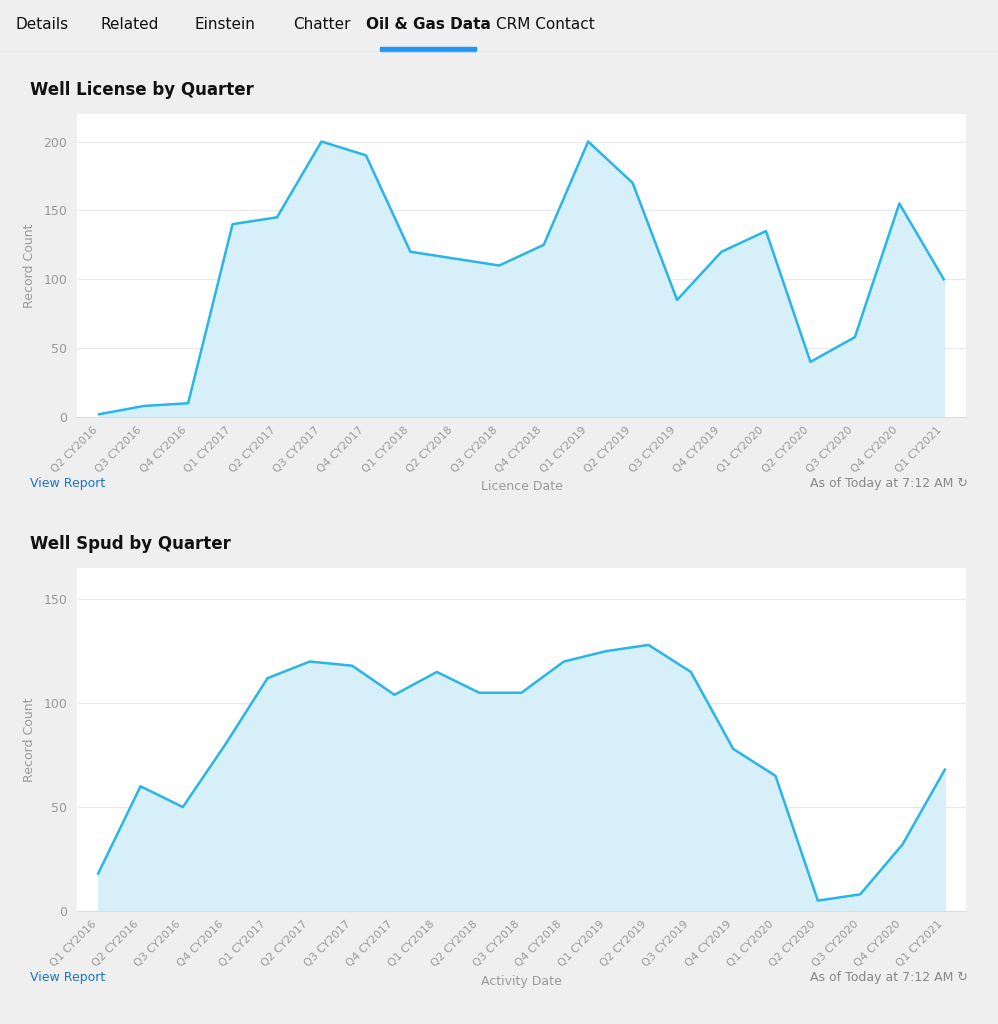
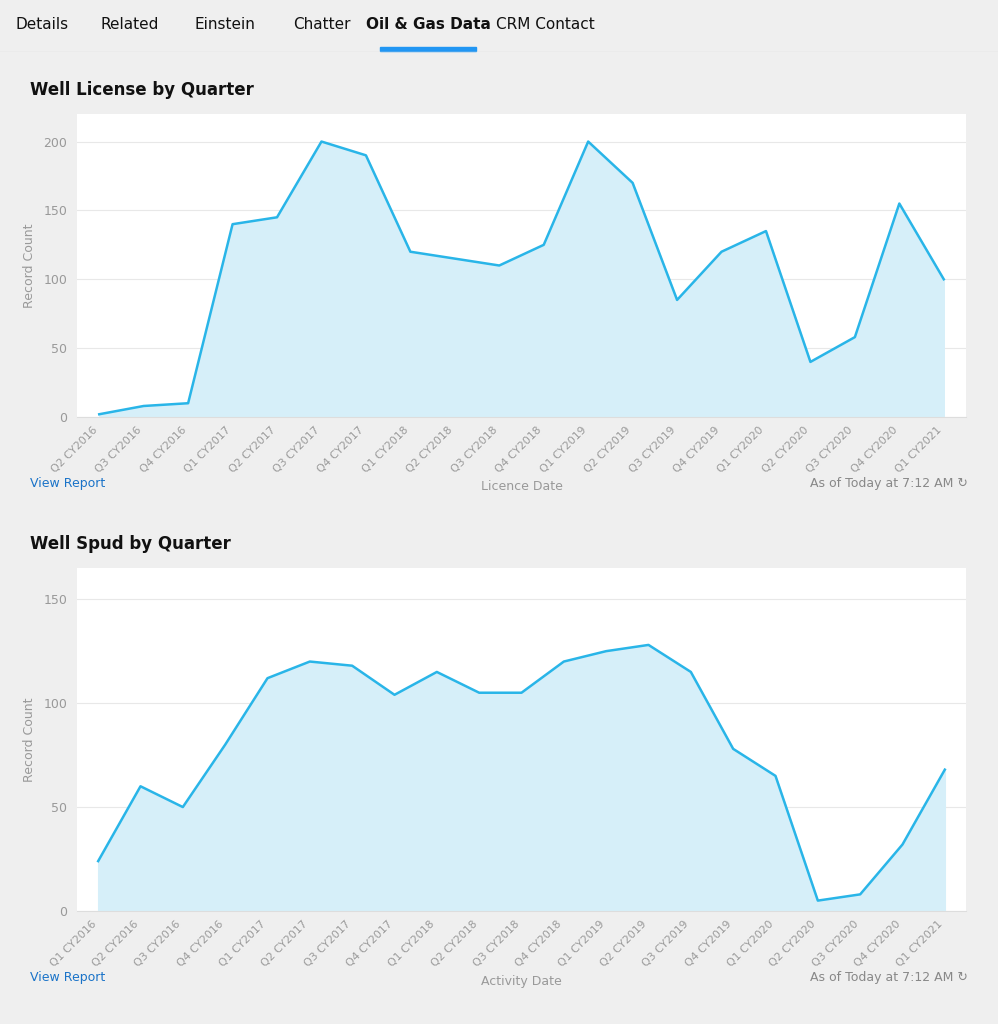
Q1 CY2016: 18 -> 24
